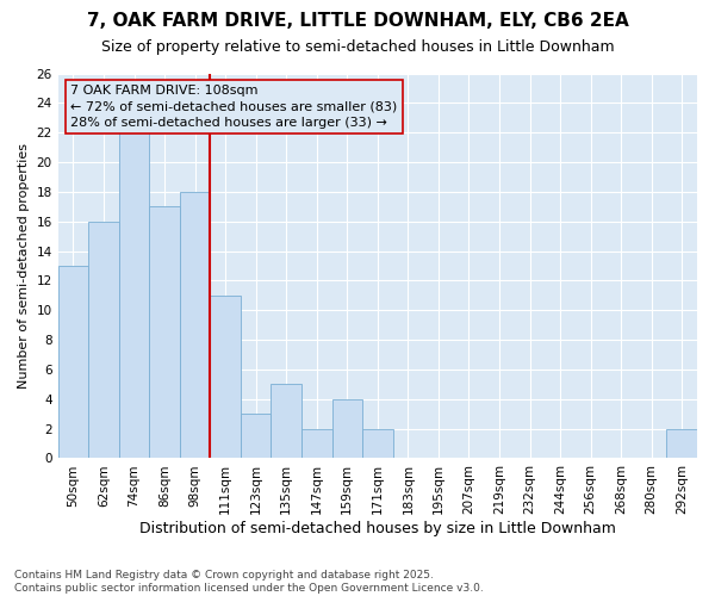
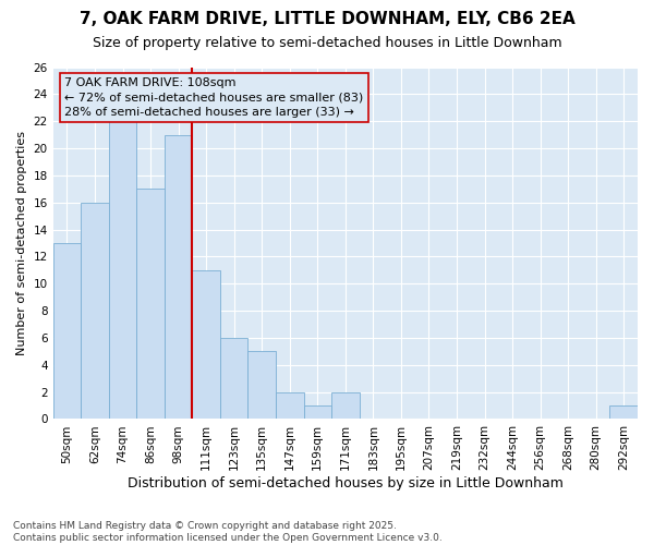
98sqm: 18 -> 21
123sqm: 3 -> 6
159sqm: 4 -> 1
292sqm: 2 -> 1
